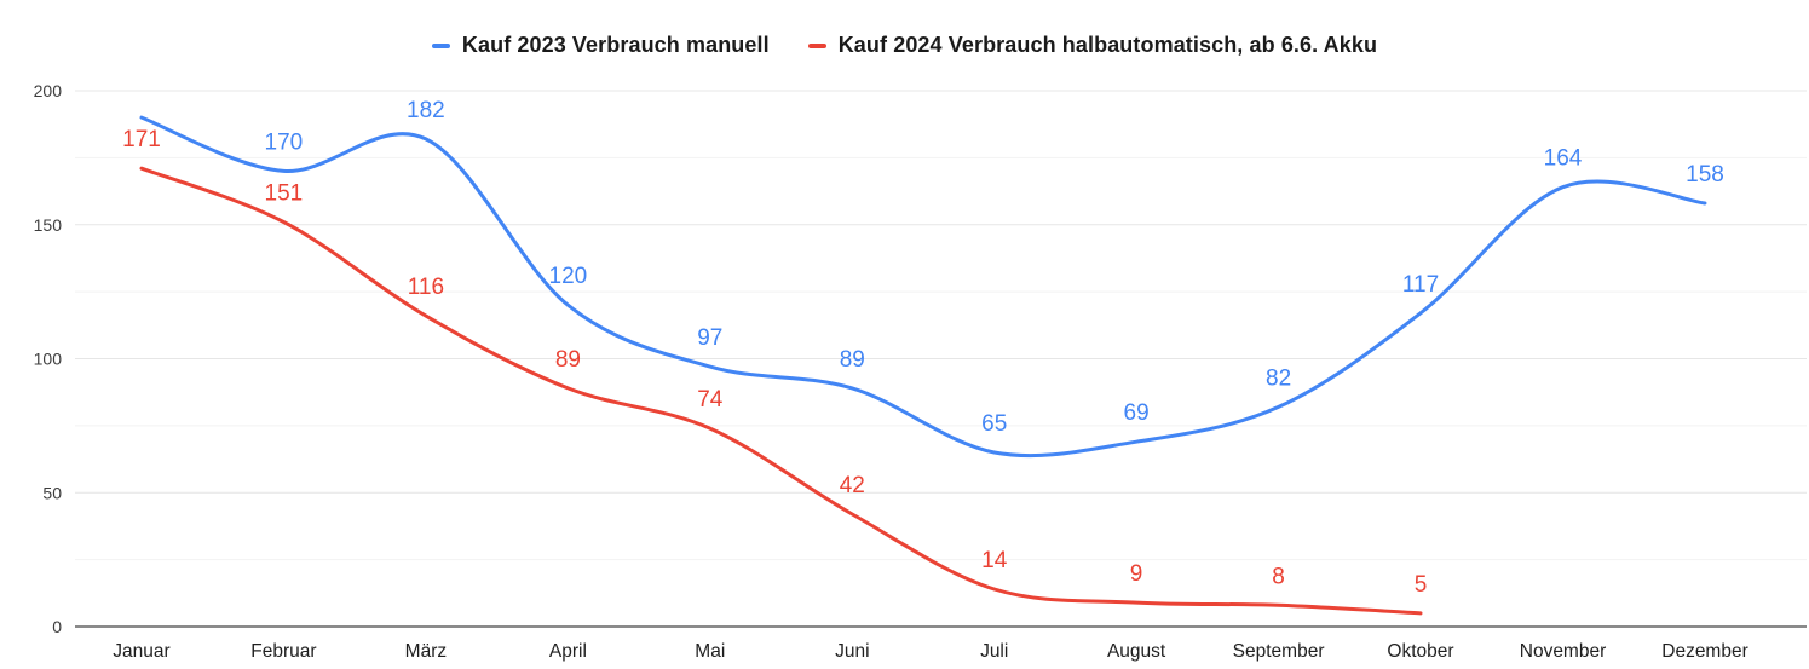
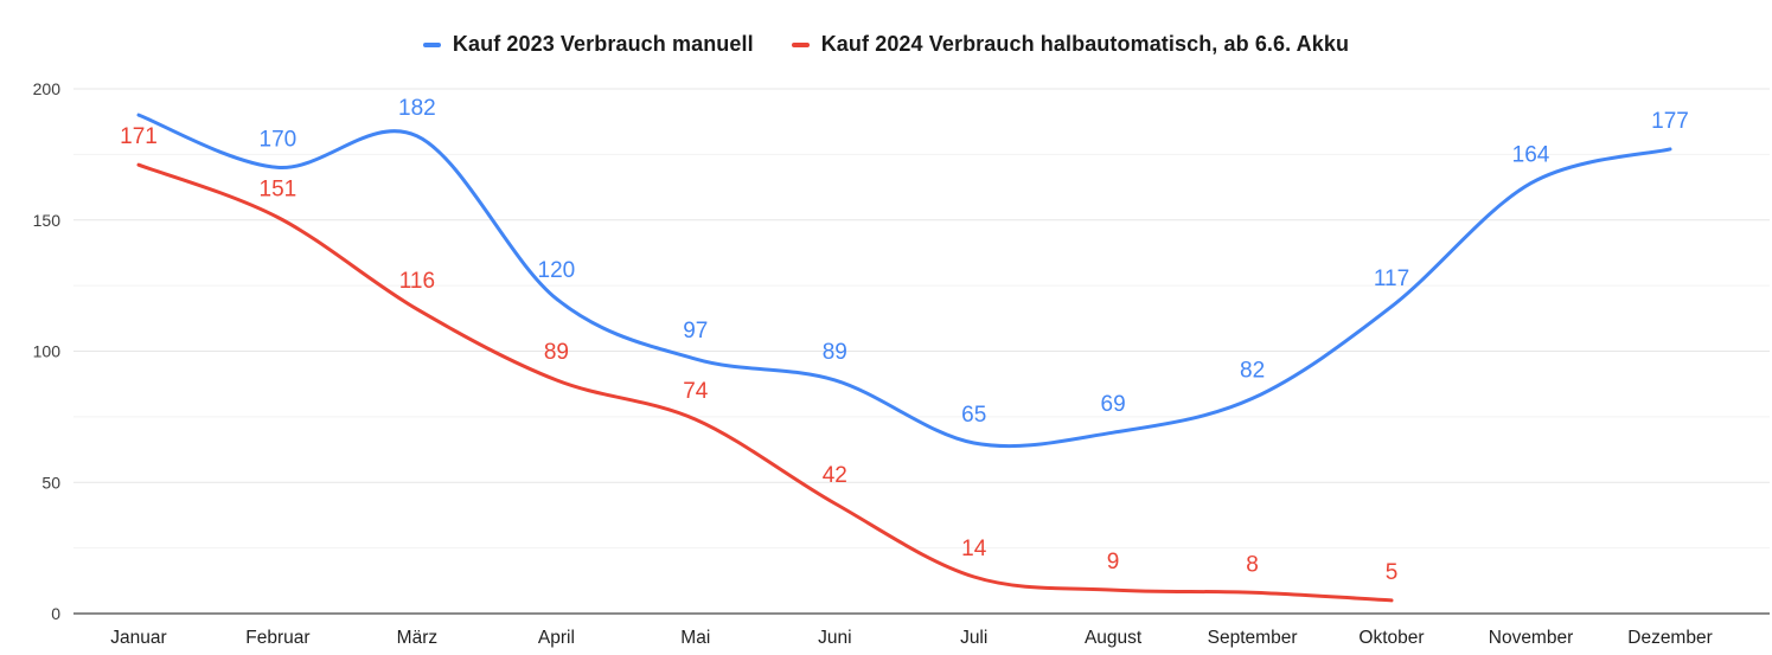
Kauf 2023 Verbrauch manuell/Dezember: 158 -> 177
